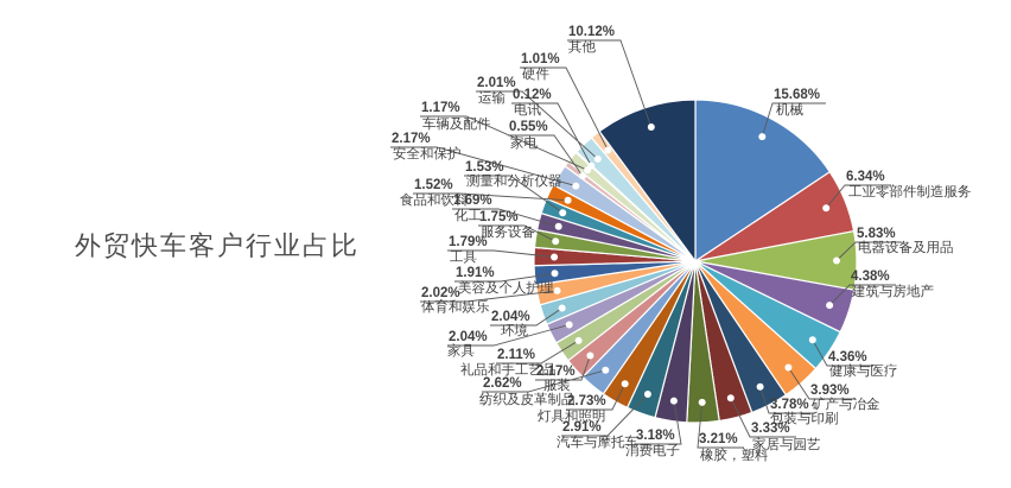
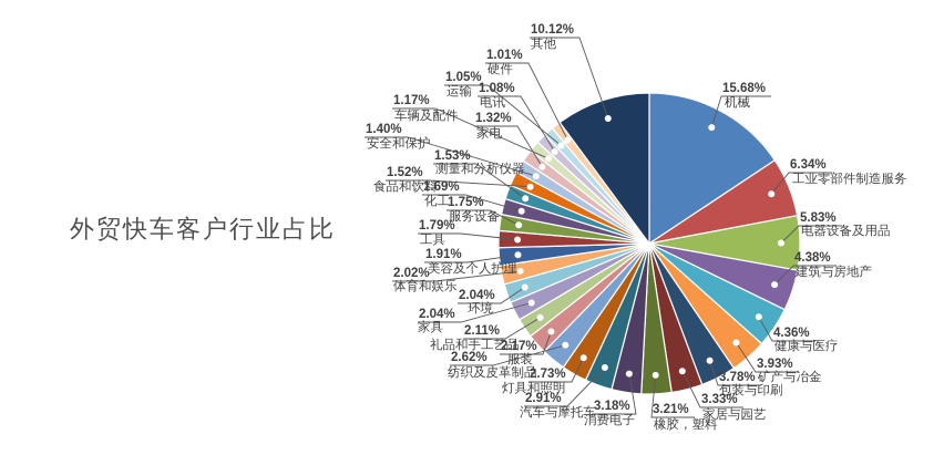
安全和保护: 2.17% -> 1.40%
家电: 0.55% -> 1.32%
电讯: 0.12% -> 1.08%
运输: 2.01% -> 1.05%
